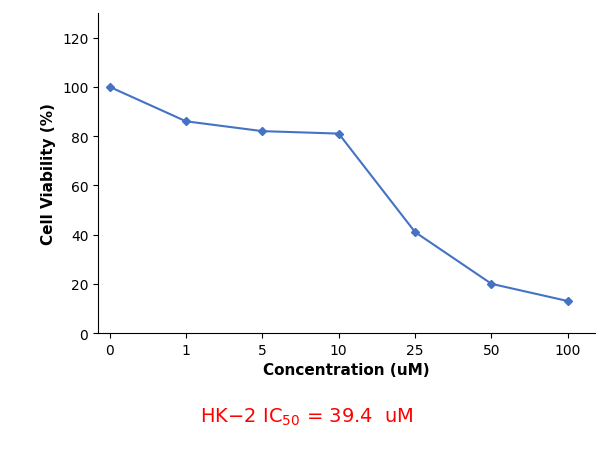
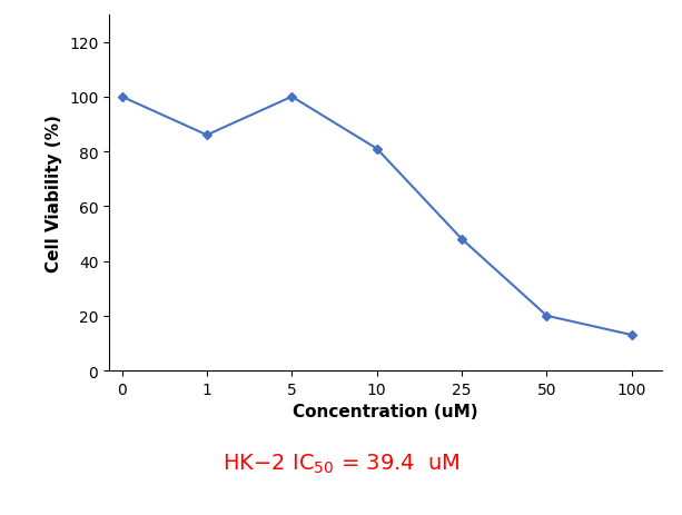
5: 82 -> 100
25: 41 -> 48
